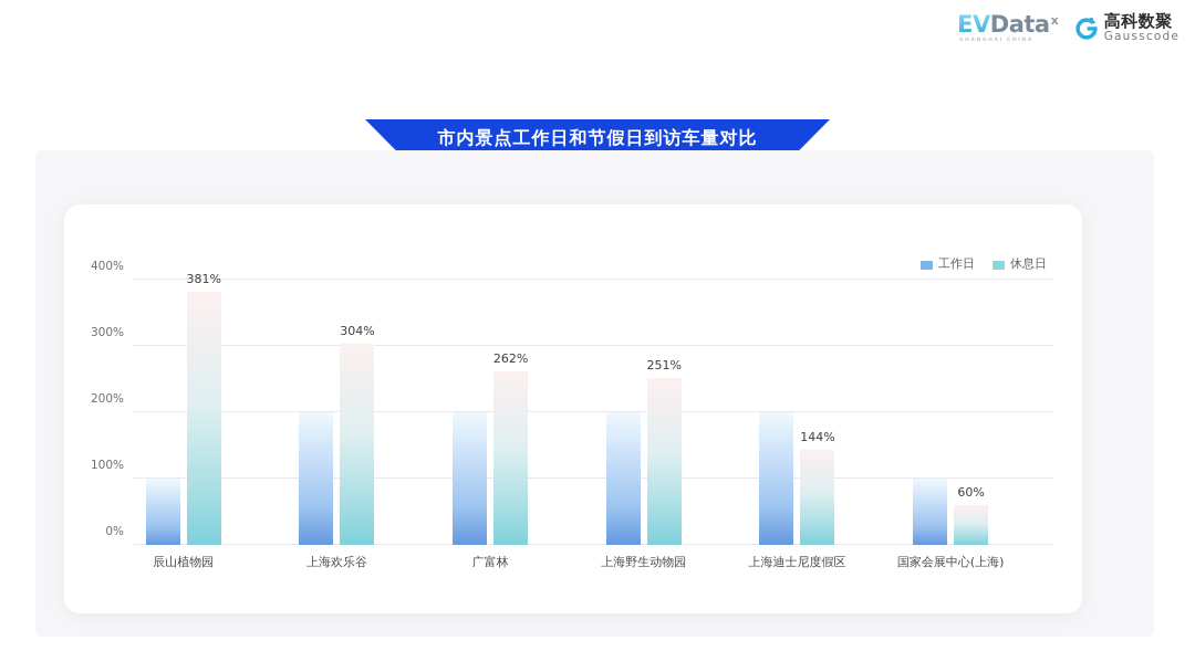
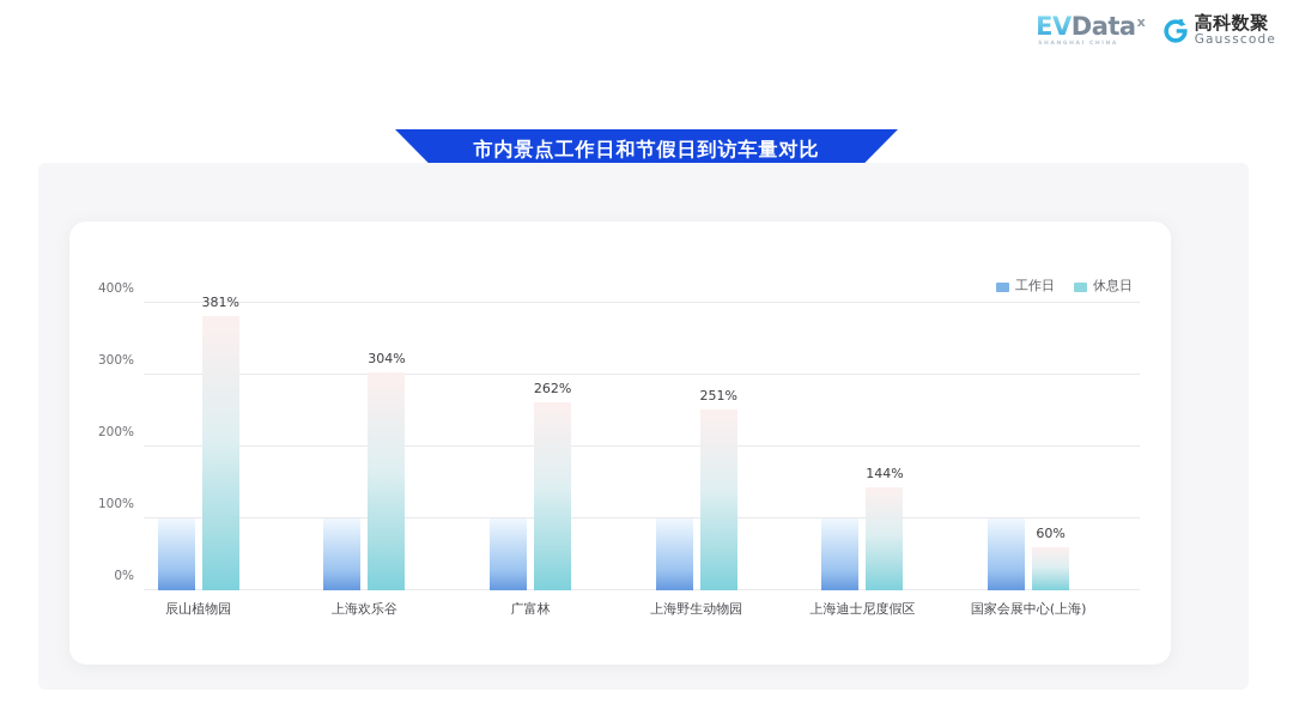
工作日/上海欢乐谷: 200% -> 100%
工作日/广富林: 200% -> 100%
工作日/上海野生动物园: 200% -> 100%
工作日/上海迪士尼度假区: 200% -> 100%
